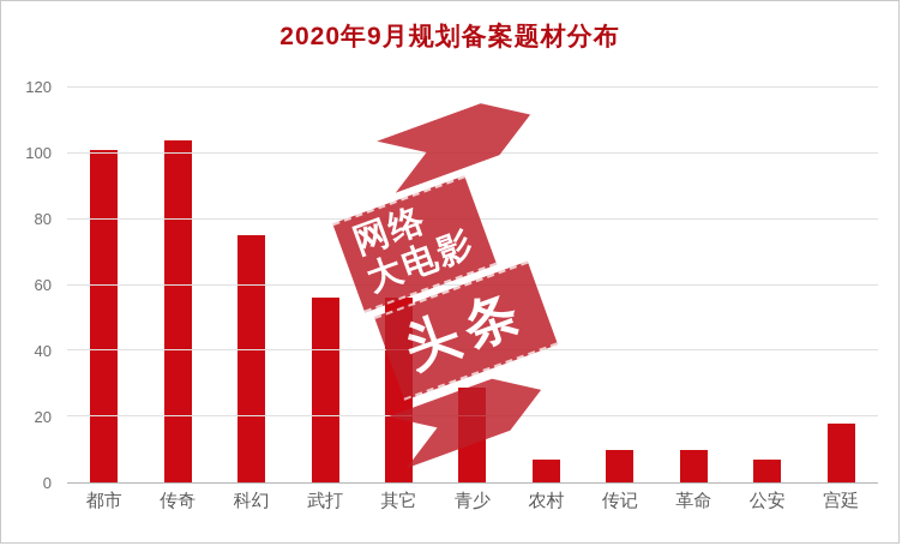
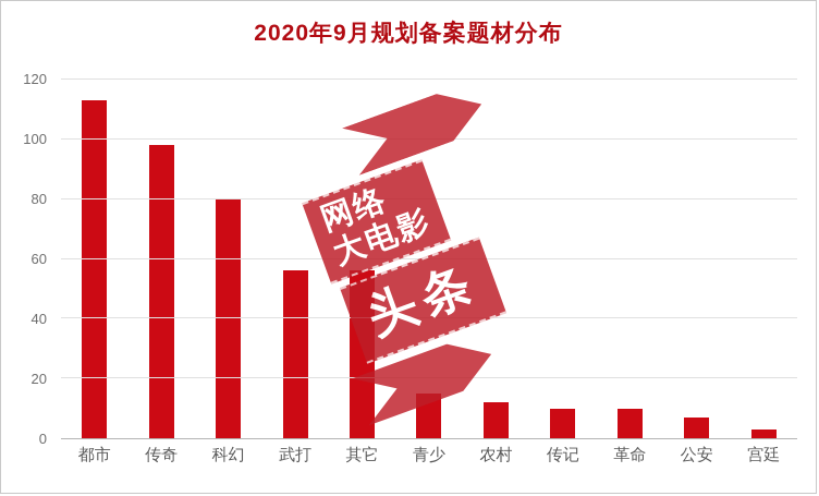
都市: 101 -> 113
传奇: 104 -> 98
科幻: 75 -> 80
青少: 29 -> 15
农村: 7 -> 12
宫廷: 18 -> 3
